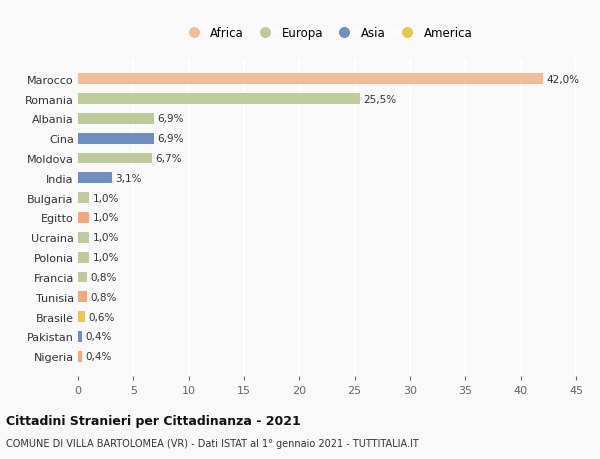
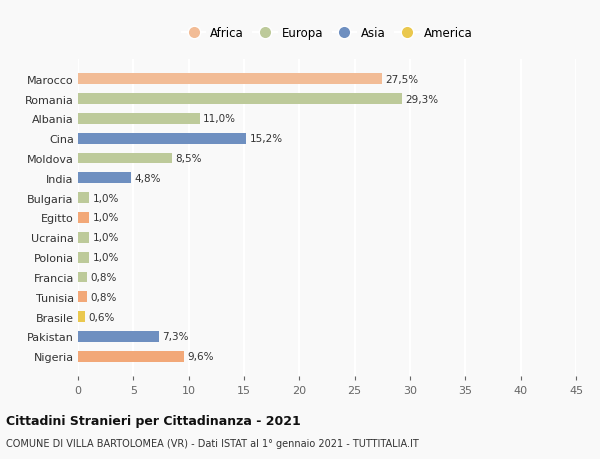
Marocco: 42,0% -> 27,5%
Romania: 25,5% -> 29,3%
Albania: 6,9% -> 11,0%
Cina: 6,9% -> 15,2%
Moldova: 6,7% -> 8,5%
India: 3,1% -> 4,8%
Pakistan: 0,4% -> 7,3%
Nigeria: 0,4% -> 9,6%
